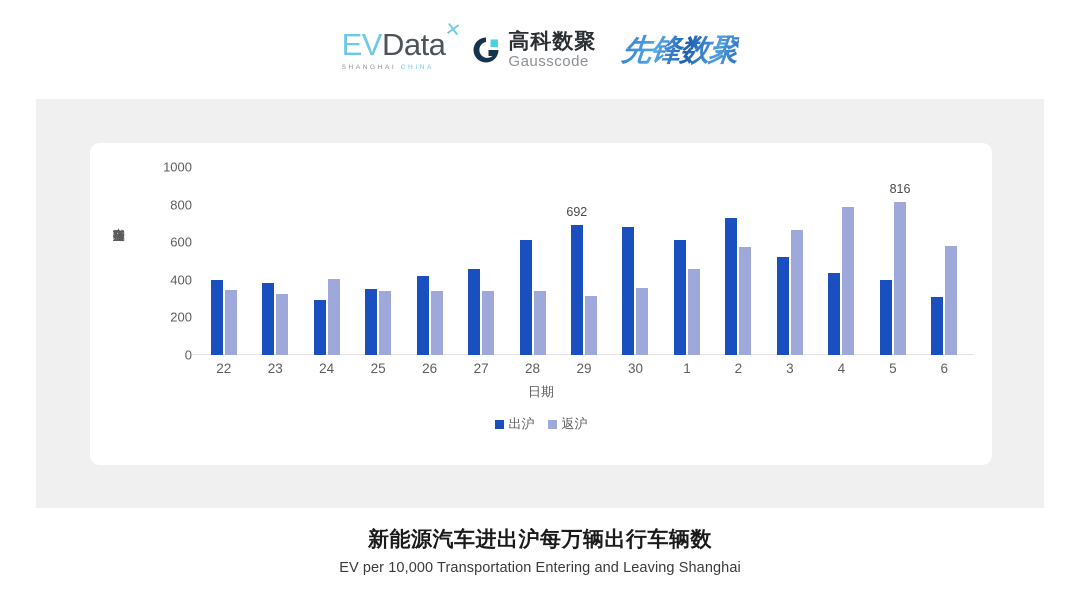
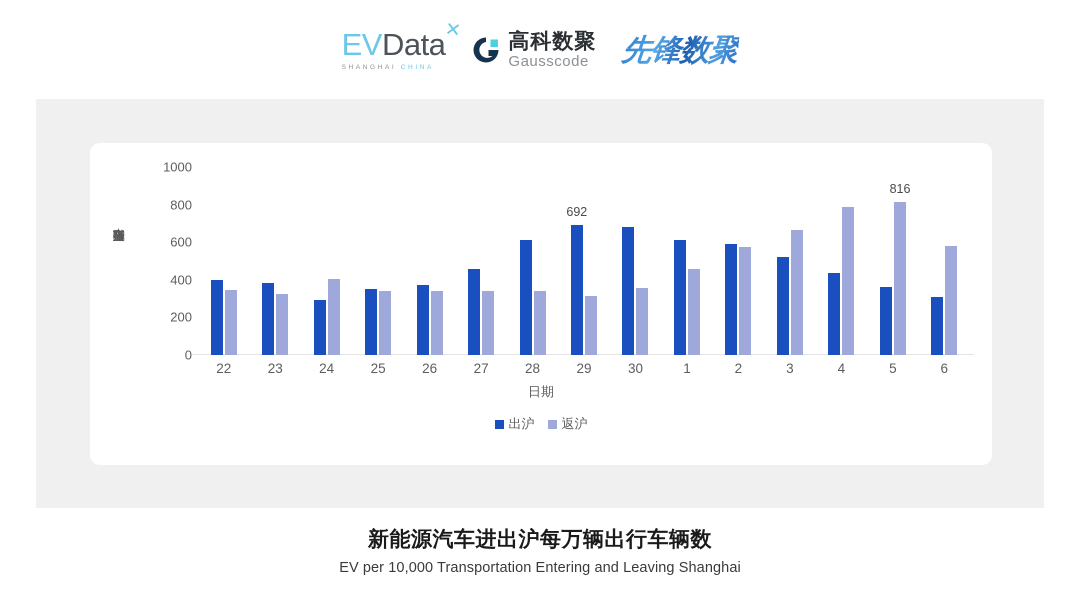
出沪/26: 420 -> 370
出沪/2: 730 -> 590
出沪/5: 400 -> 360
